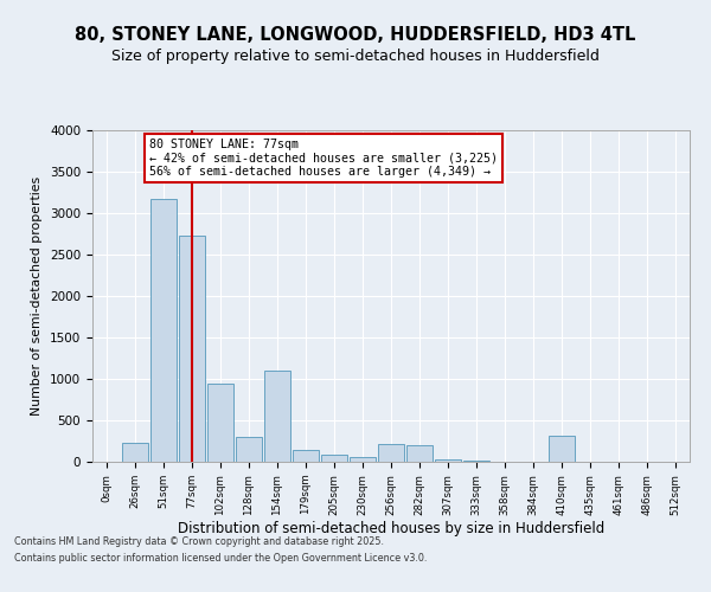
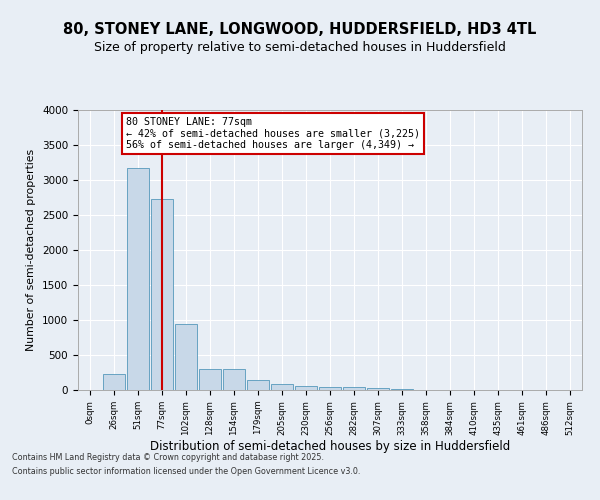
154sqm: 1100 -> 300
256sqm: 220 -> 40
282sqm: 200 -> 40
410sqm: 320 -> 0
